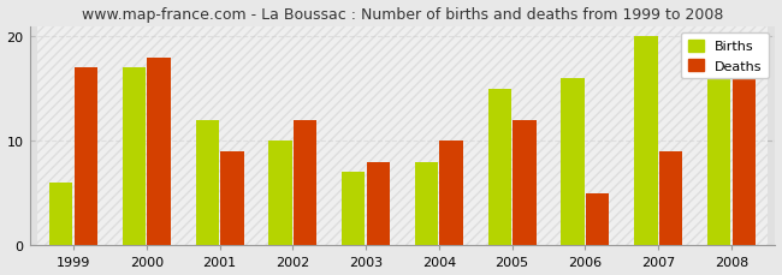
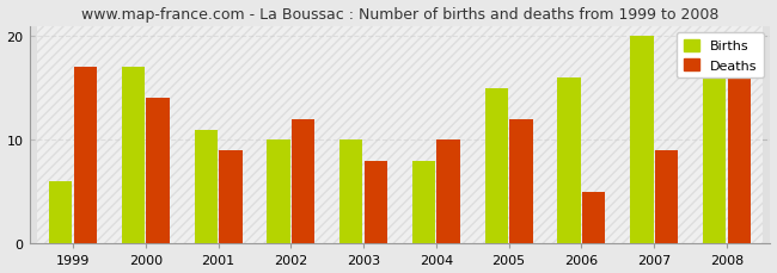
Deaths/2000: 18 -> 14
Births/2001: 12 -> 11
Births/2003: 7 -> 10
